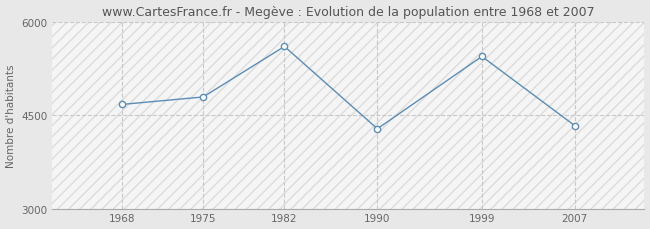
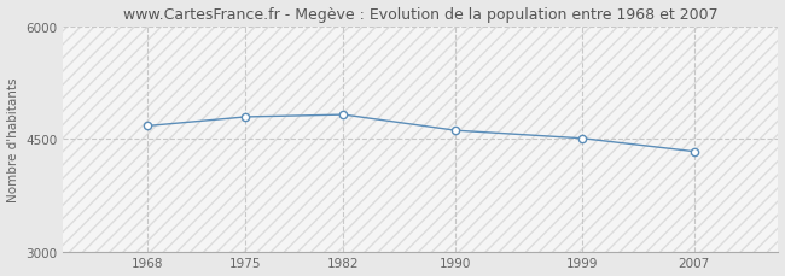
1982: 5600 -> 4820
1990: 4280 -> 4610
1999: 5440 -> 4500
